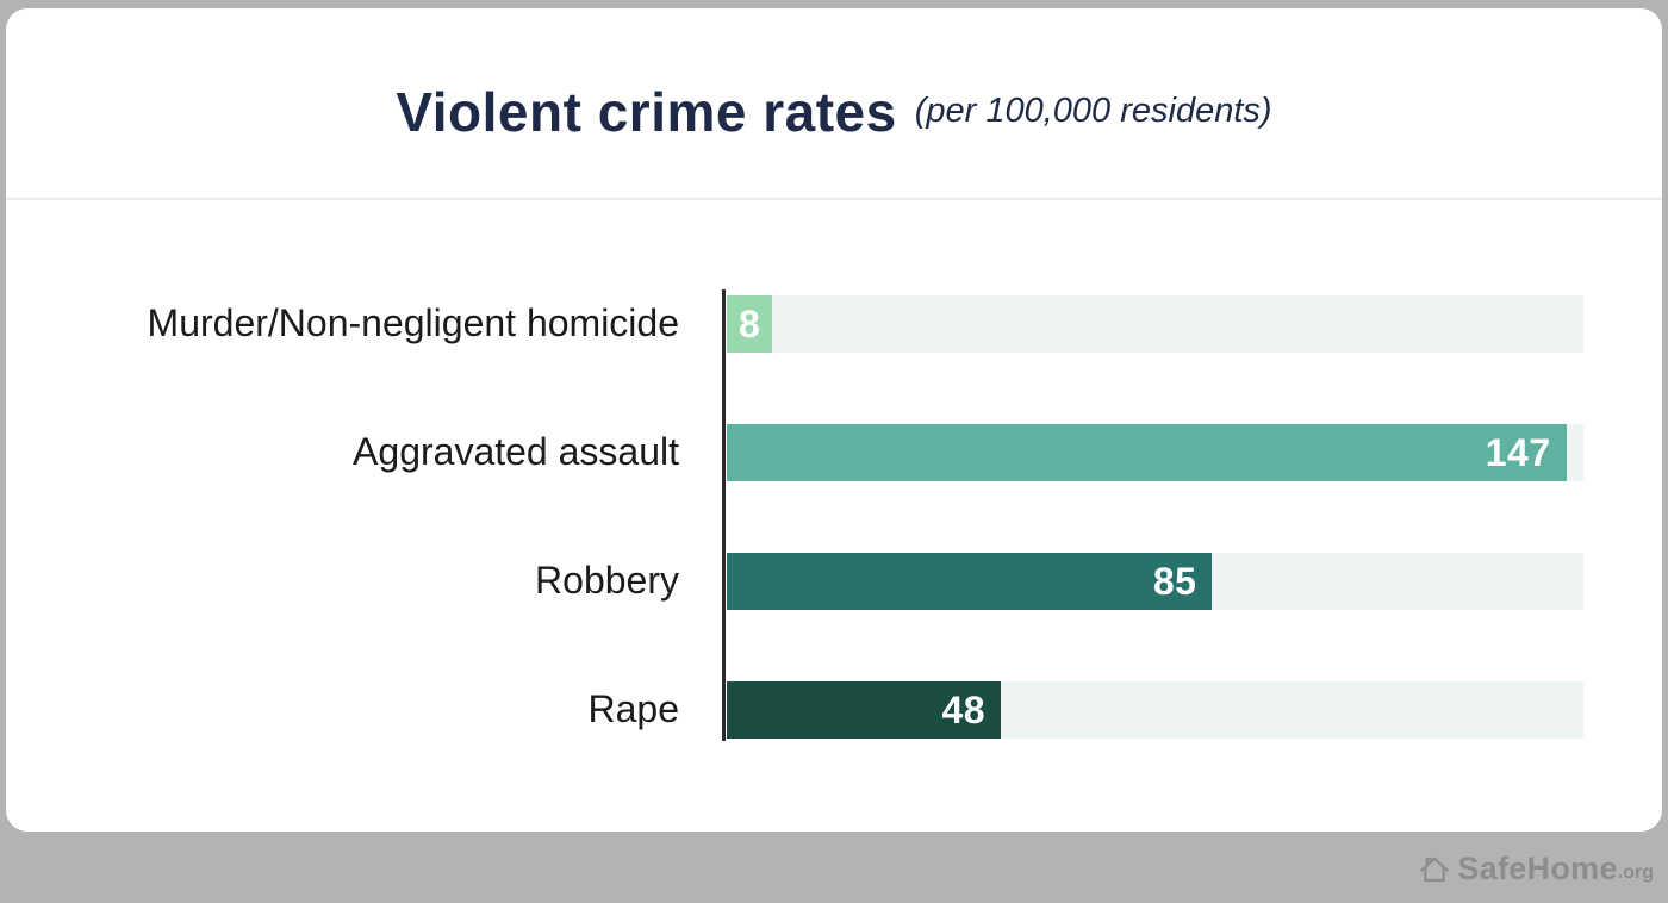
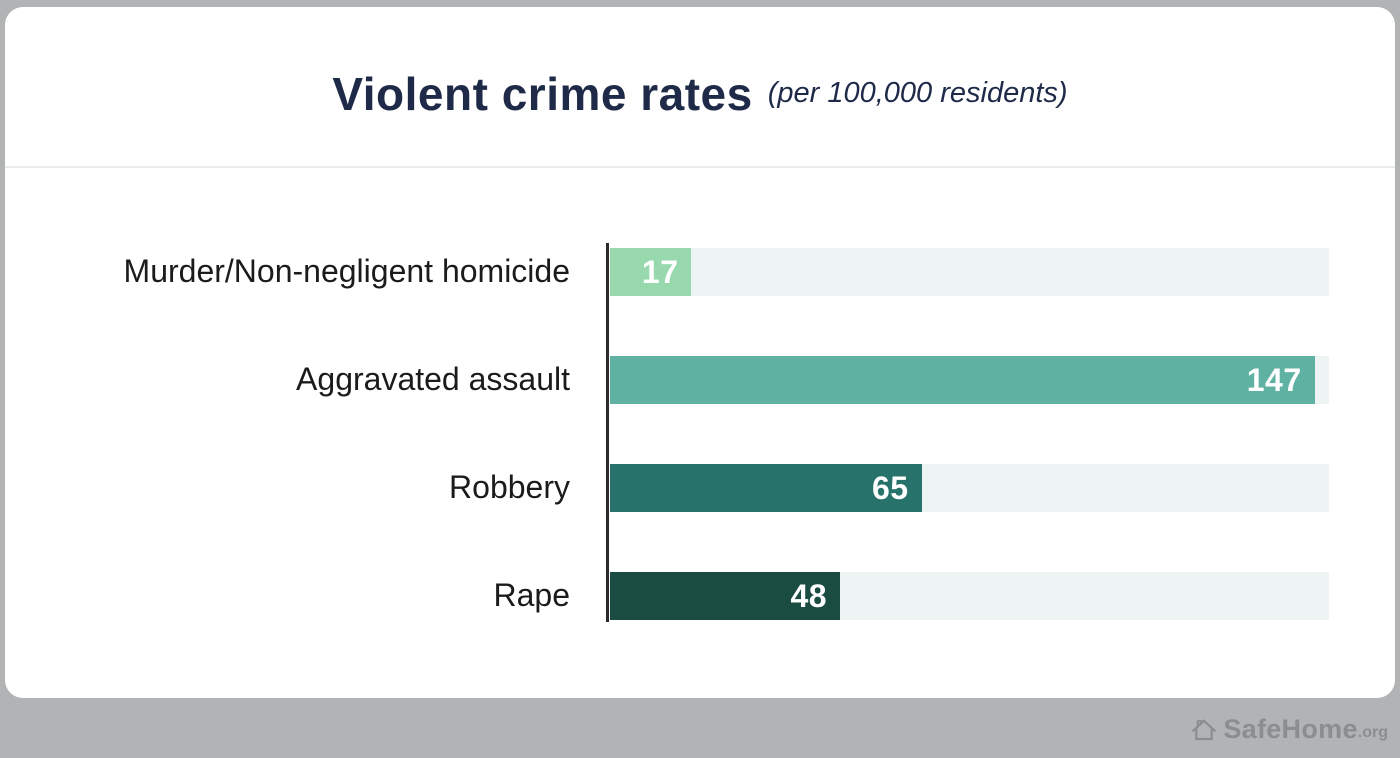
Murder/Non-negligent homicide: 8 -> 17
Robbery: 85 -> 65
